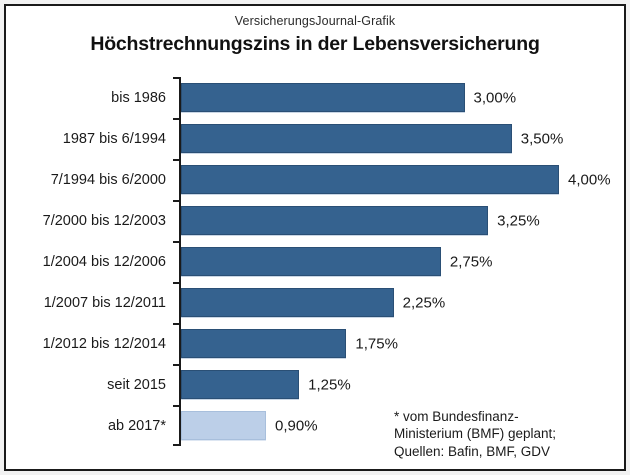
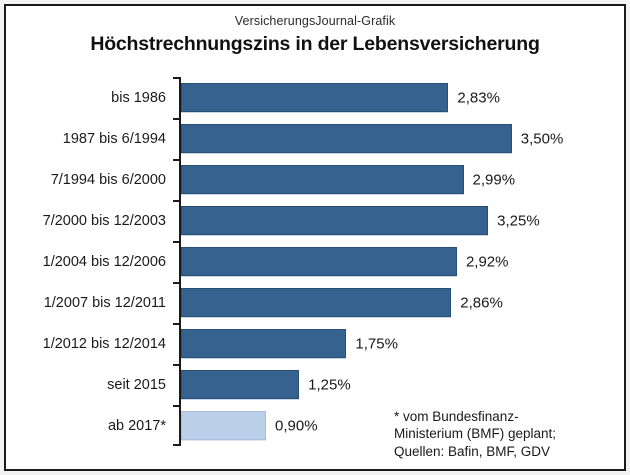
bis 1986: 3,00% -> 2,83%
7/1994 bis 6/2000: 4,00% -> 2,99%
1/2004 bis 12/2006: 2,75% -> 2,92%
1/2007 bis 12/2011: 2,25% -> 2,86%
